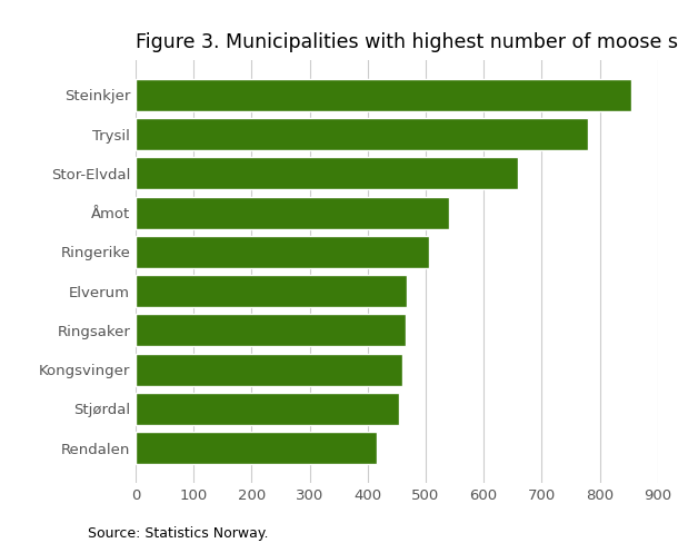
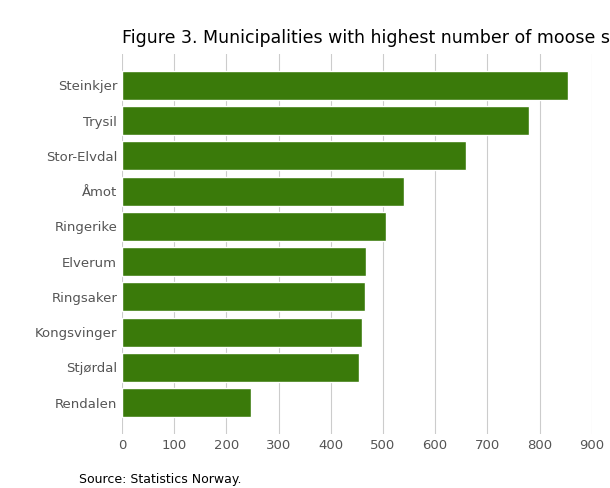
Rendalen: 415 -> 248
